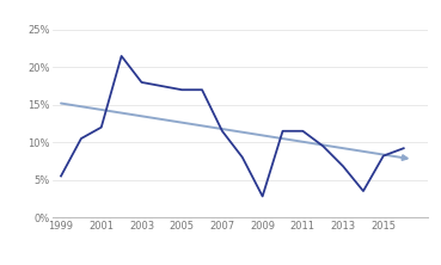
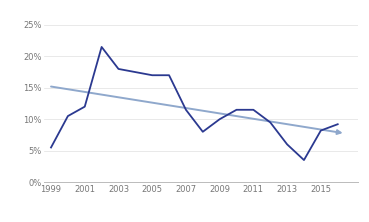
2009: 2.8% -> 10.0%
2013: 6.8% -> 6.0%
